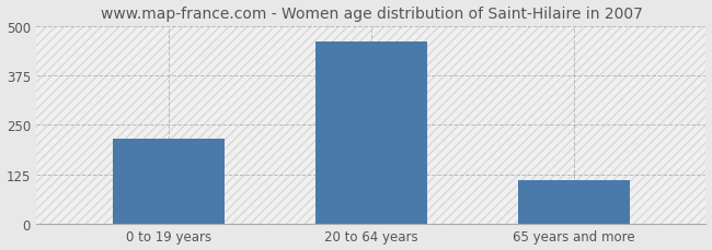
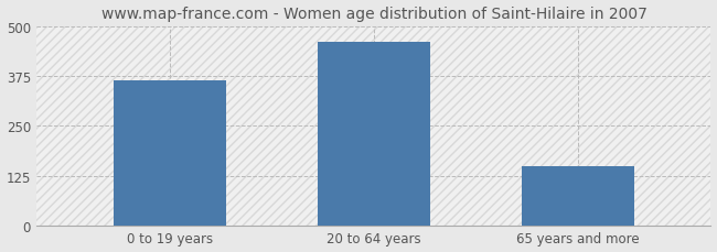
0 to 19 years: 215 -> 365
65 years and more: 110 -> 150
